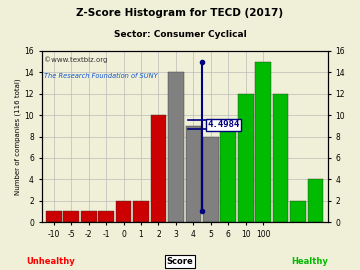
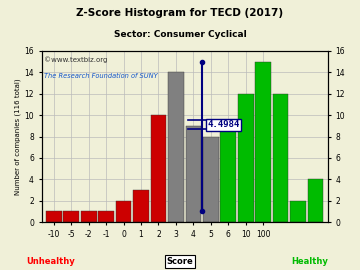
1: 2 -> 3
